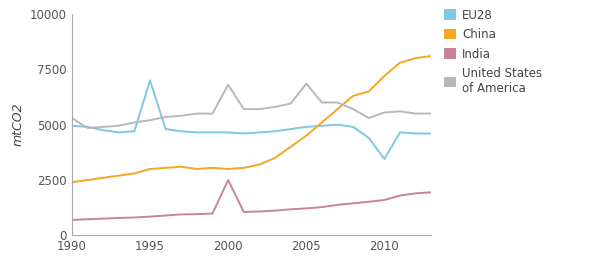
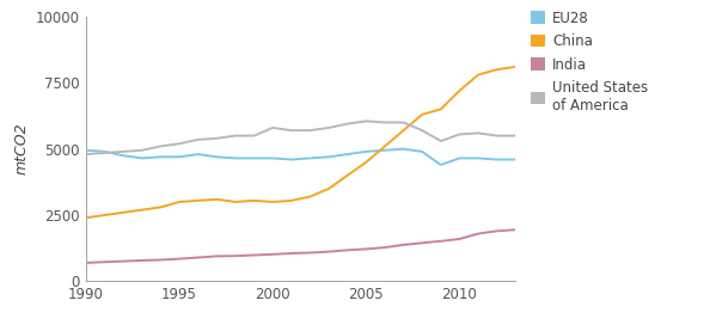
United States of America/1990: 5300 -> 4800
EU28/1995: 7000 -> 4700
India/2000: 2500 -> 1020
United States of America/2000: 6800 -> 5800
United States of America/2005: 6850 -> 6050
EU28/2010: 3450 -> 4650
